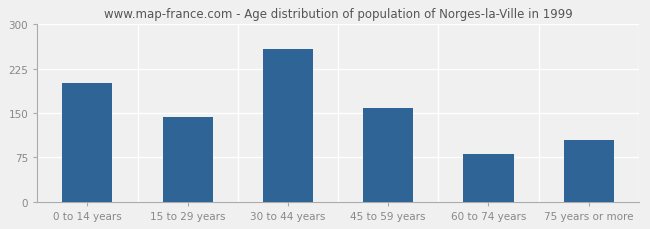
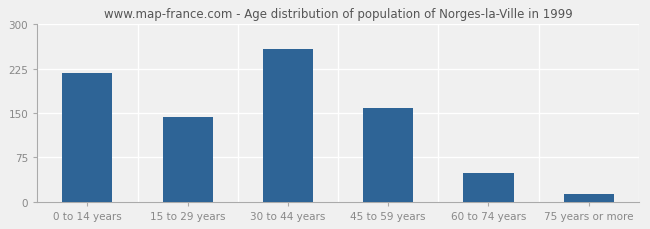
0 to 14 years: 200 -> 218
60 to 74 years: 80 -> 48
75 years or more: 104 -> 13
